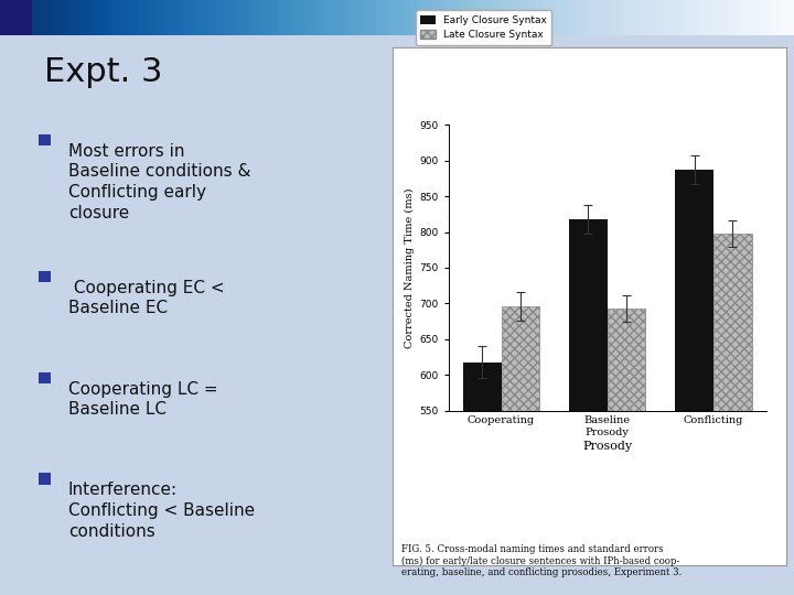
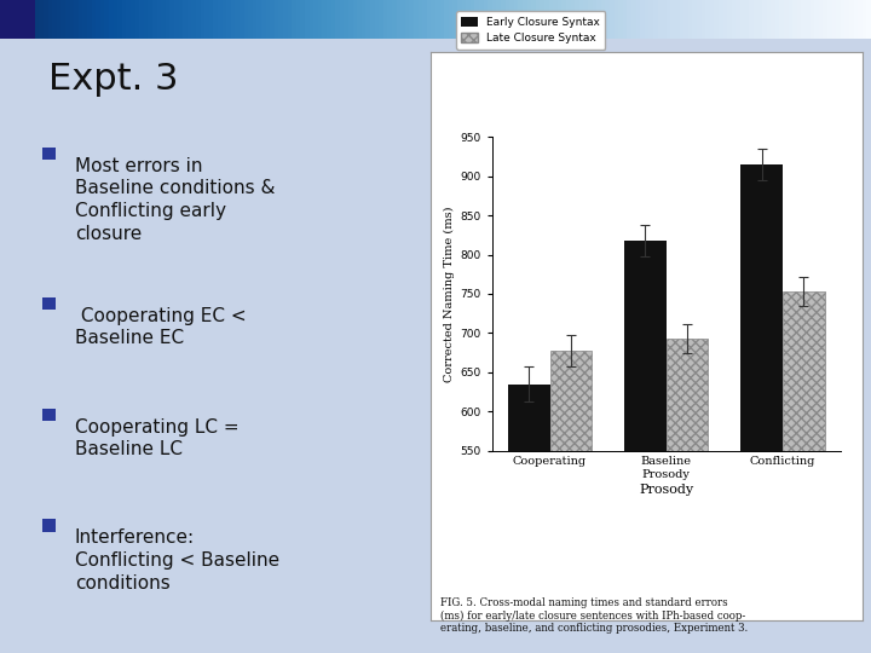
Early Closure Syntax/Cooperating: 618 -> 635
Late Closure Syntax/Cooperating: 696 -> 678
Early Closure Syntax/Conflicting: 888 -> 915
Late Closure Syntax/Conflicting: 798 -> 753
